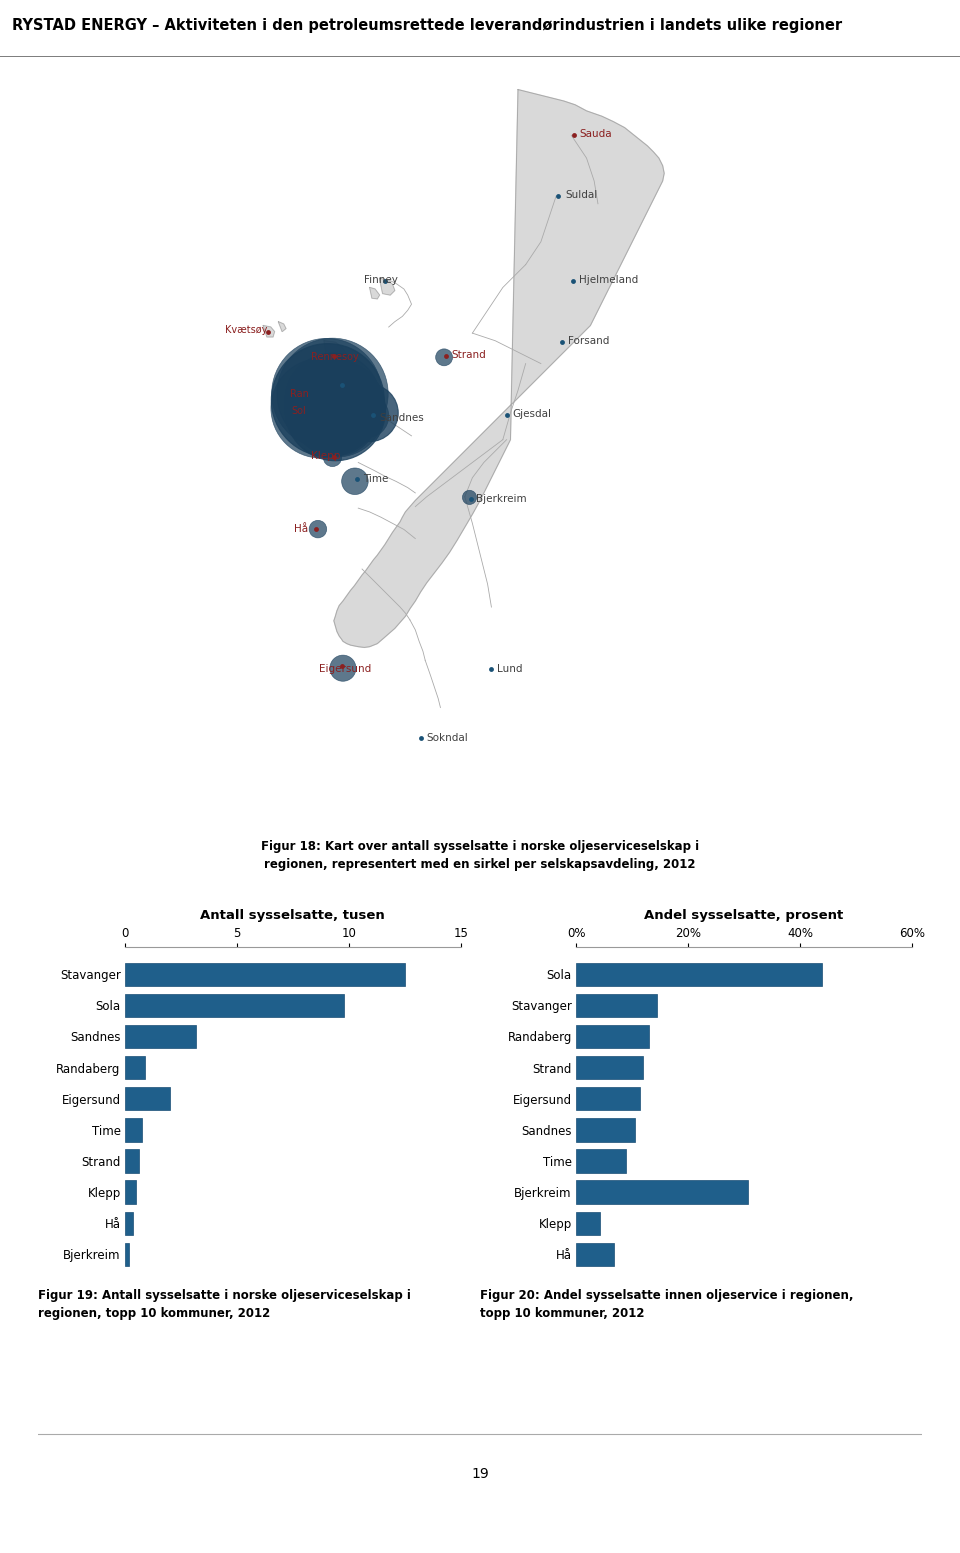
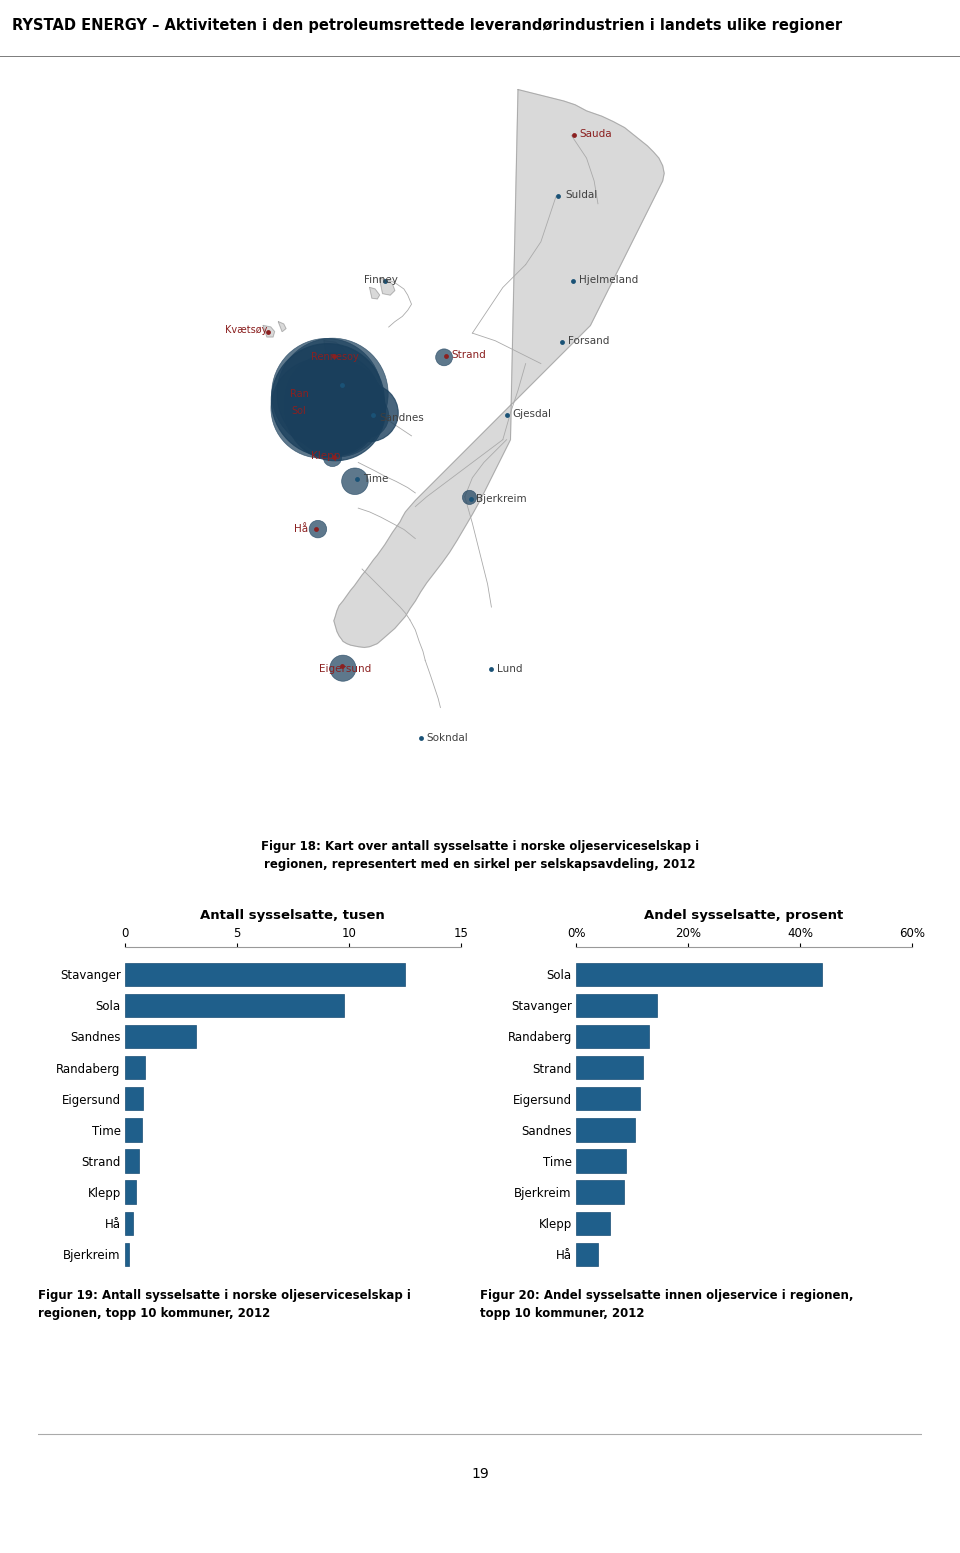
Antall sysselsatte, tusen/Eigersund: 2.00 -> 0.80
Andel sysselsatte, prosent/Bjerkreim: 30.8% -> 8.5%
Andel sysselsatte, prosent/Klepp: 4.2% -> 6.0%
Andel sysselsatte, prosent/Hå: 6.8% -> 4.0%
